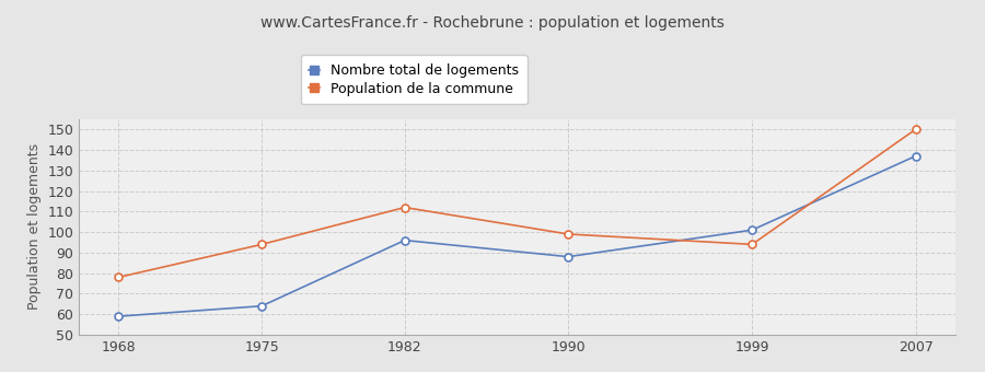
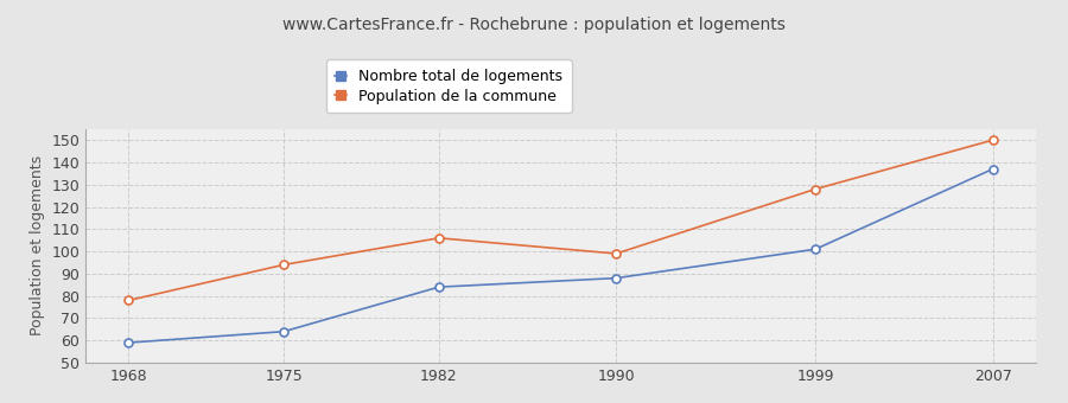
Nombre total de logements/1982: 96 -> 84
Population de la commune/1982: 112 -> 106
Population de la commune/1999: 94 -> 128
